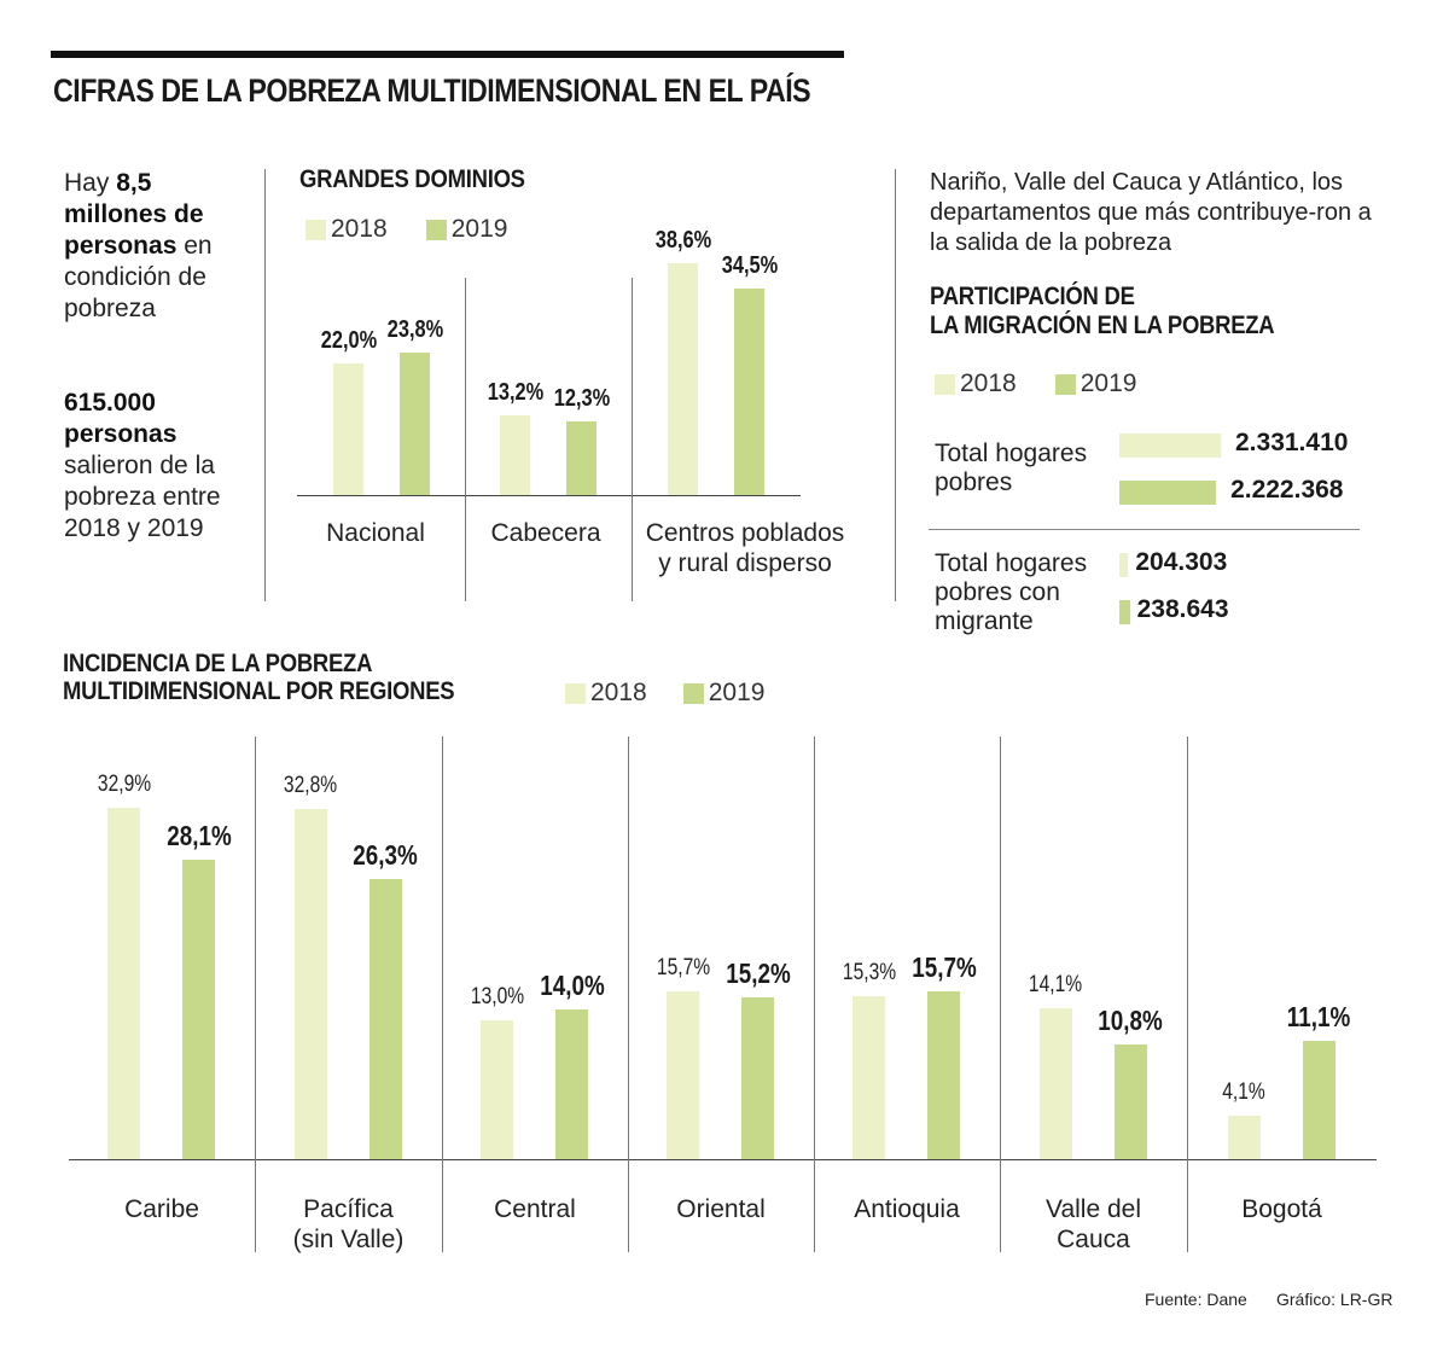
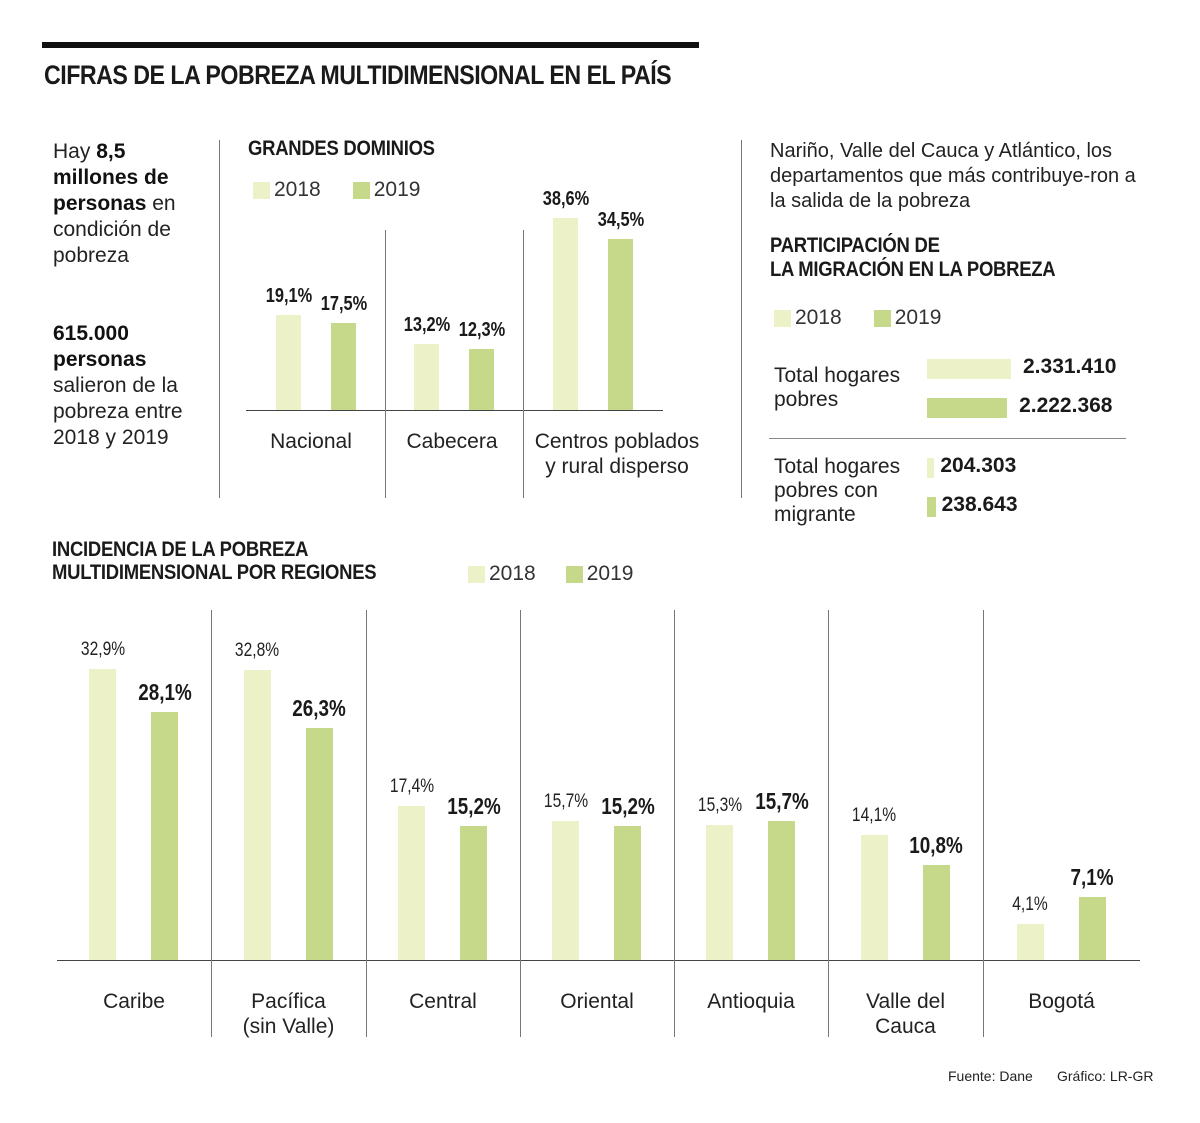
GRANDES DOMINIOS/2018/Nacional: 22,0% -> 19,1%
GRANDES DOMINIOS/2019/Nacional: 23,8% -> 17,5%
INCIDENCIA DE LA POBREZA MULTIDIMENSIONAL POR REGIONES/2018/Central: 13,0% -> 17,4%
INCIDENCIA DE LA POBREZA MULTIDIMENSIONAL POR REGIONES/2019/Central: 14,0% -> 15,2%
INCIDENCIA DE LA POBREZA MULTIDIMENSIONAL POR REGIONES/2019/Bogotá: 11,1% -> 7,1%
